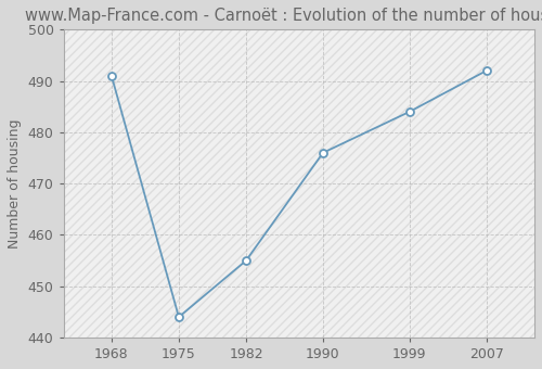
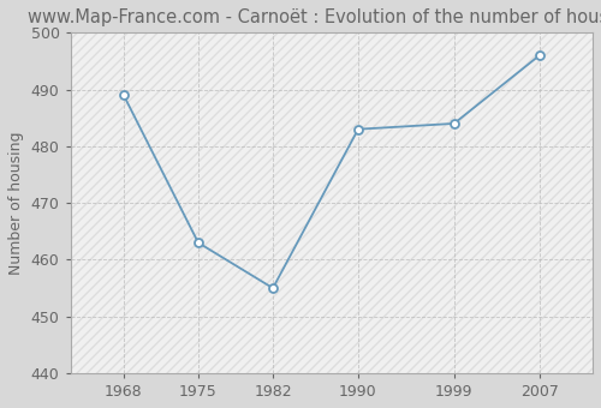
1968: 491 -> 489
1975: 444 -> 463
1990: 476 -> 483
2007: 492 -> 496
